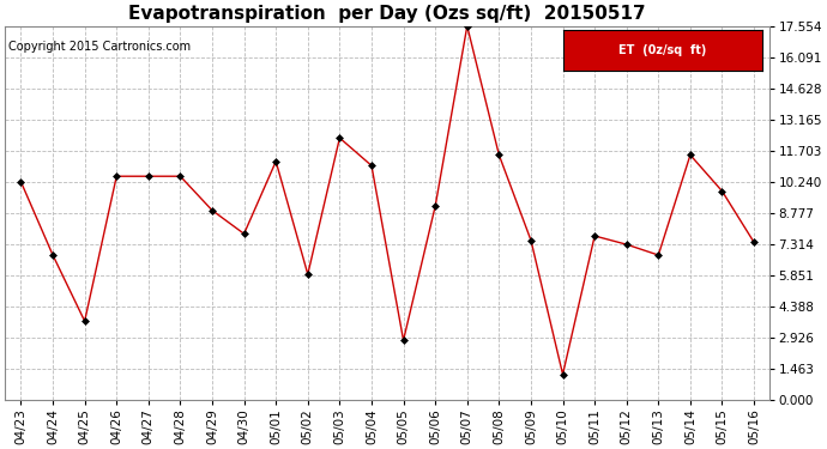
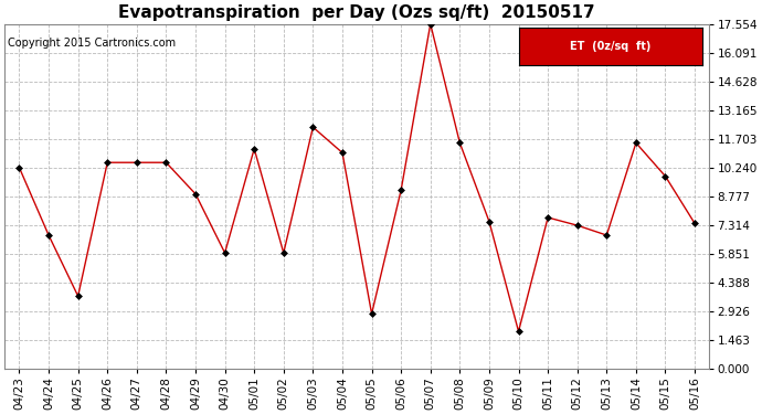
04/30: 7.8 -> 5.9
05/10: 1.2 -> 1.9
